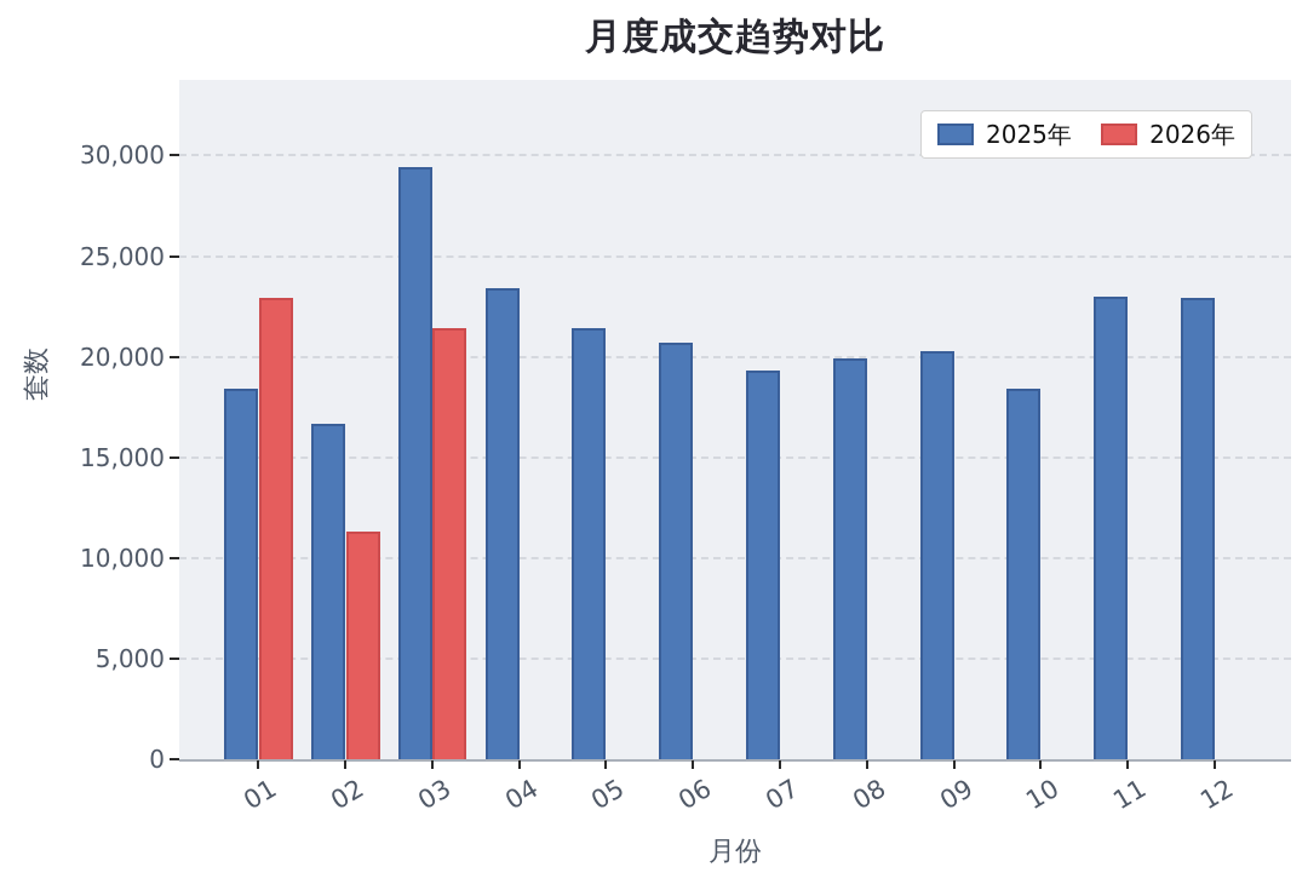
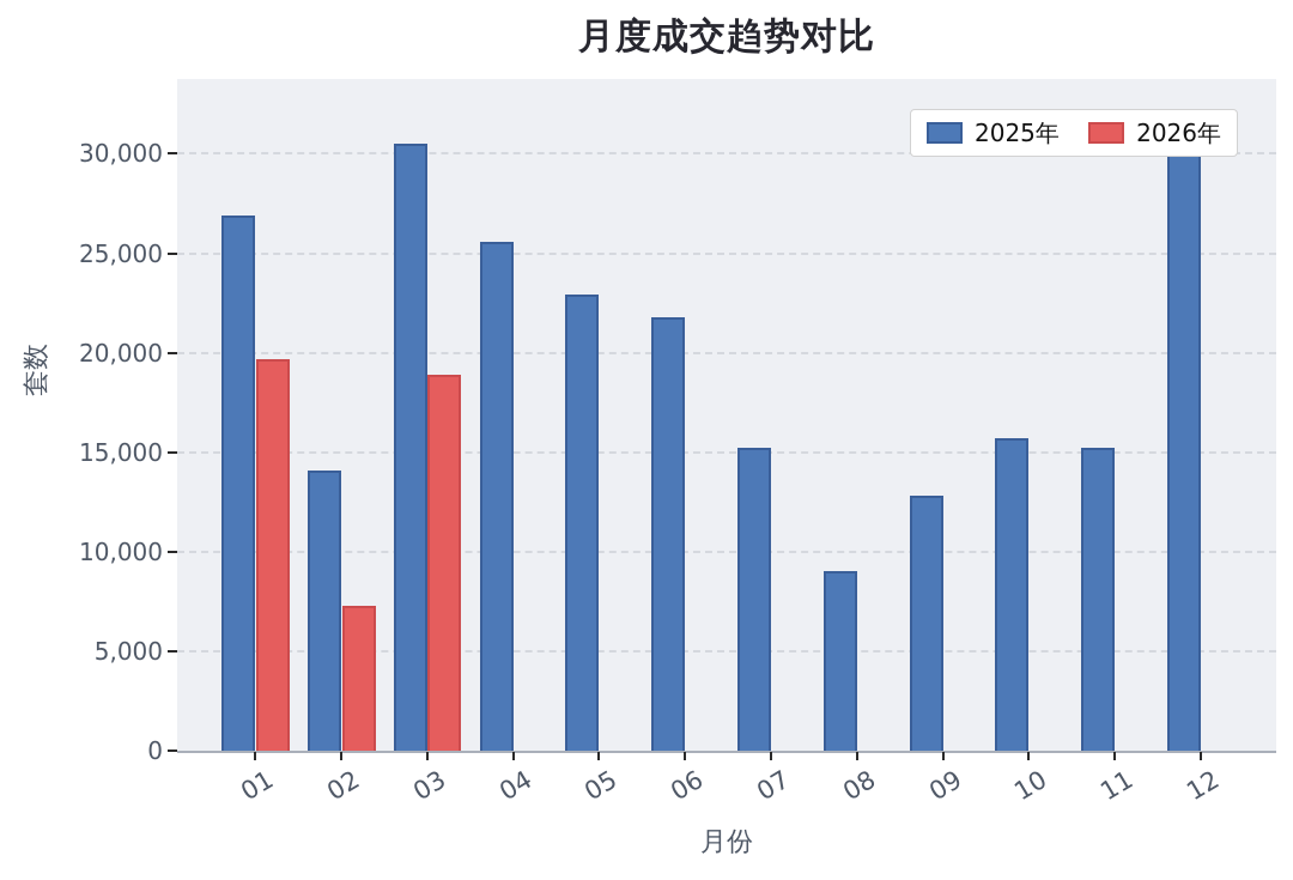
2025年/01: 18400 -> 26900
2026年/01: 22900 -> 19700
2025年/02: 16700 -> 14100
2026年/02: 11300 -> 7300
2025年/03: 29400 -> 30500
2026年/03: 21400 -> 18900
2025年/04: 23400 -> 25600
2025年/05: 21400 -> 22900
2025年/06: 20700 -> 21800
2025年/07: 19300 -> 15200
2025年/08: 19900 -> 9000
2025年/09: 20300 -> 12800
2025年/10: 18400 -> 15700
2025年/11: 23000 -> 15200
2025年/12: 22900 -> 30500
